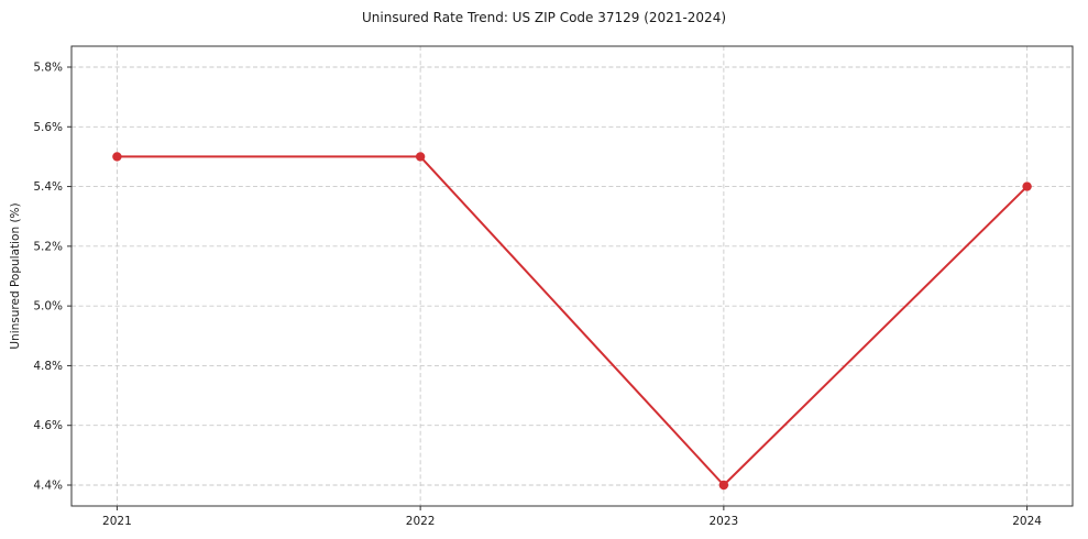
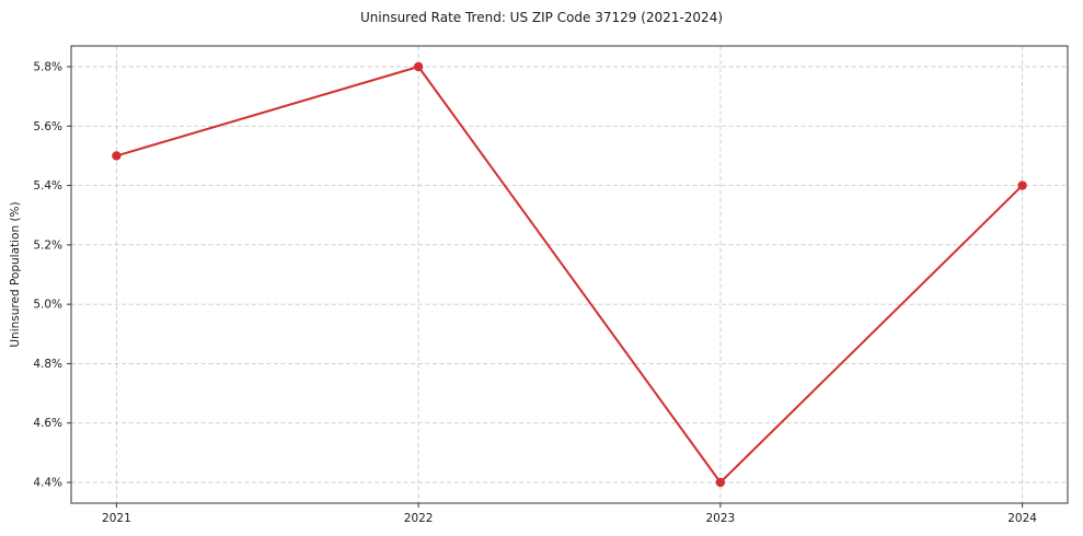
2022: 5.5% -> 5.8%
